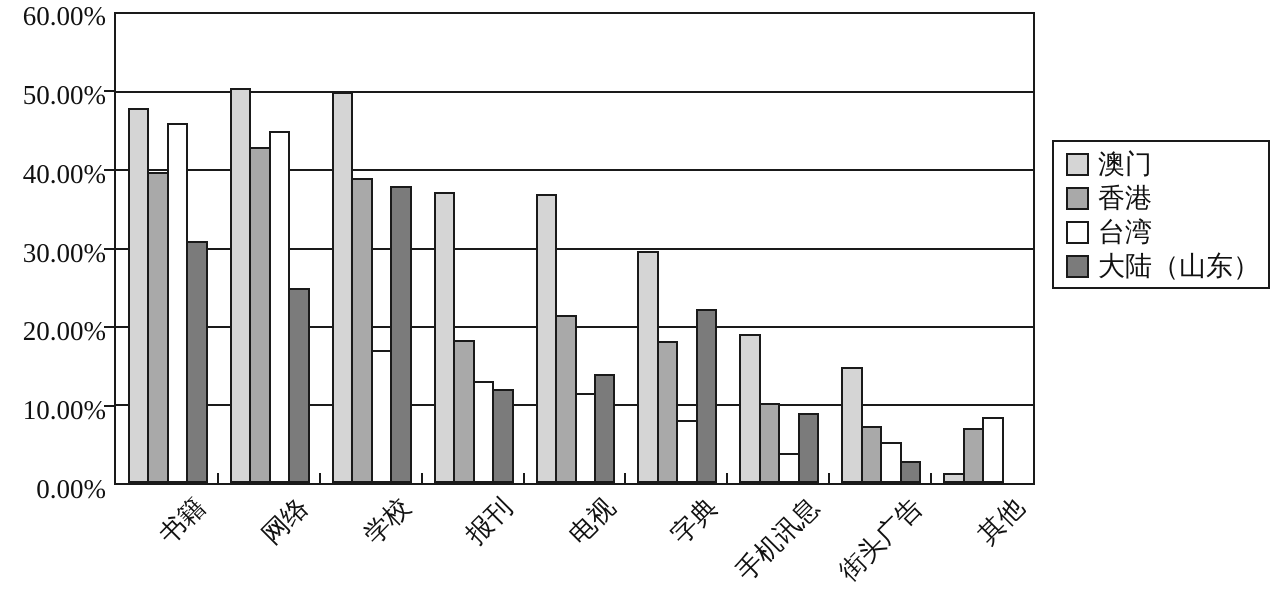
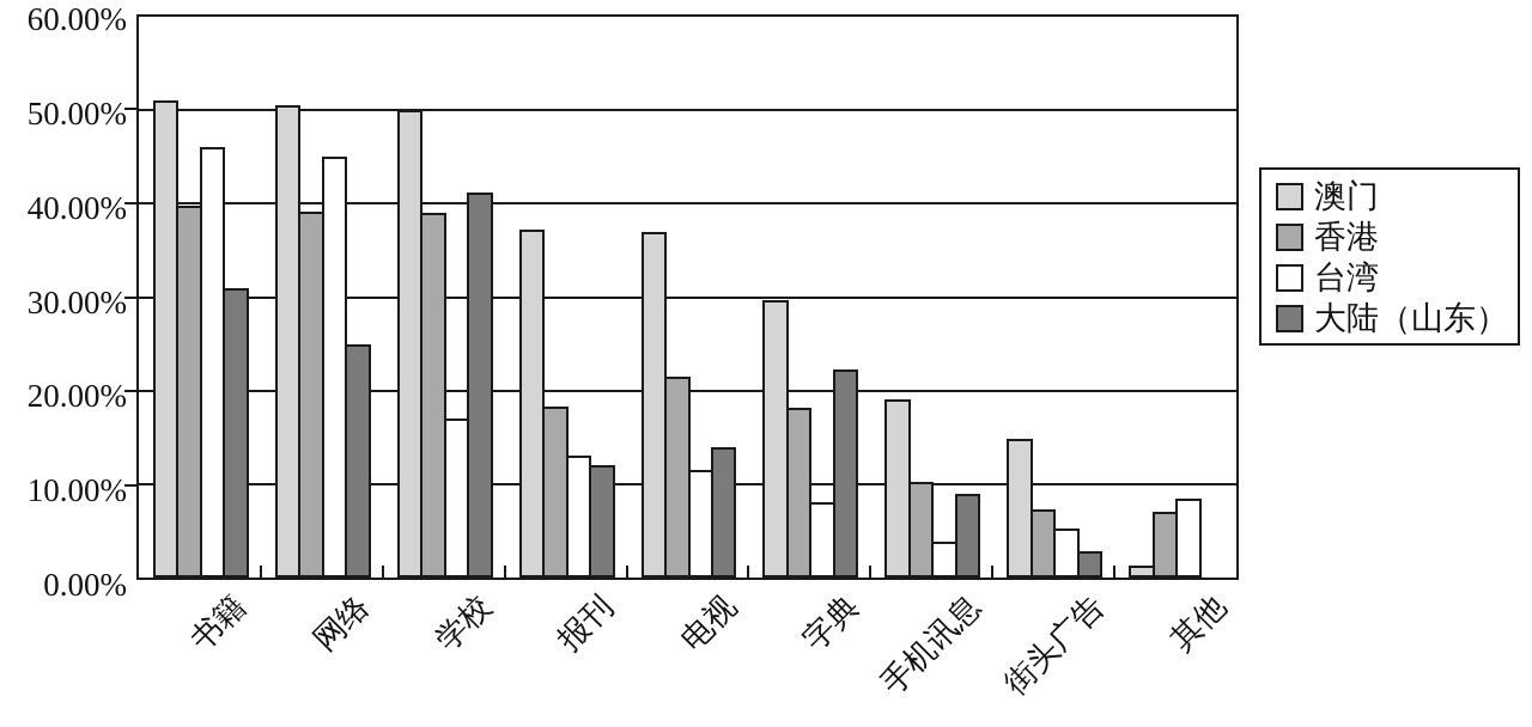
澳门/书籍: 48% -> 51%
香港/网络: 43% -> 39%
大陆（山东）/学校: 38% -> 41%
